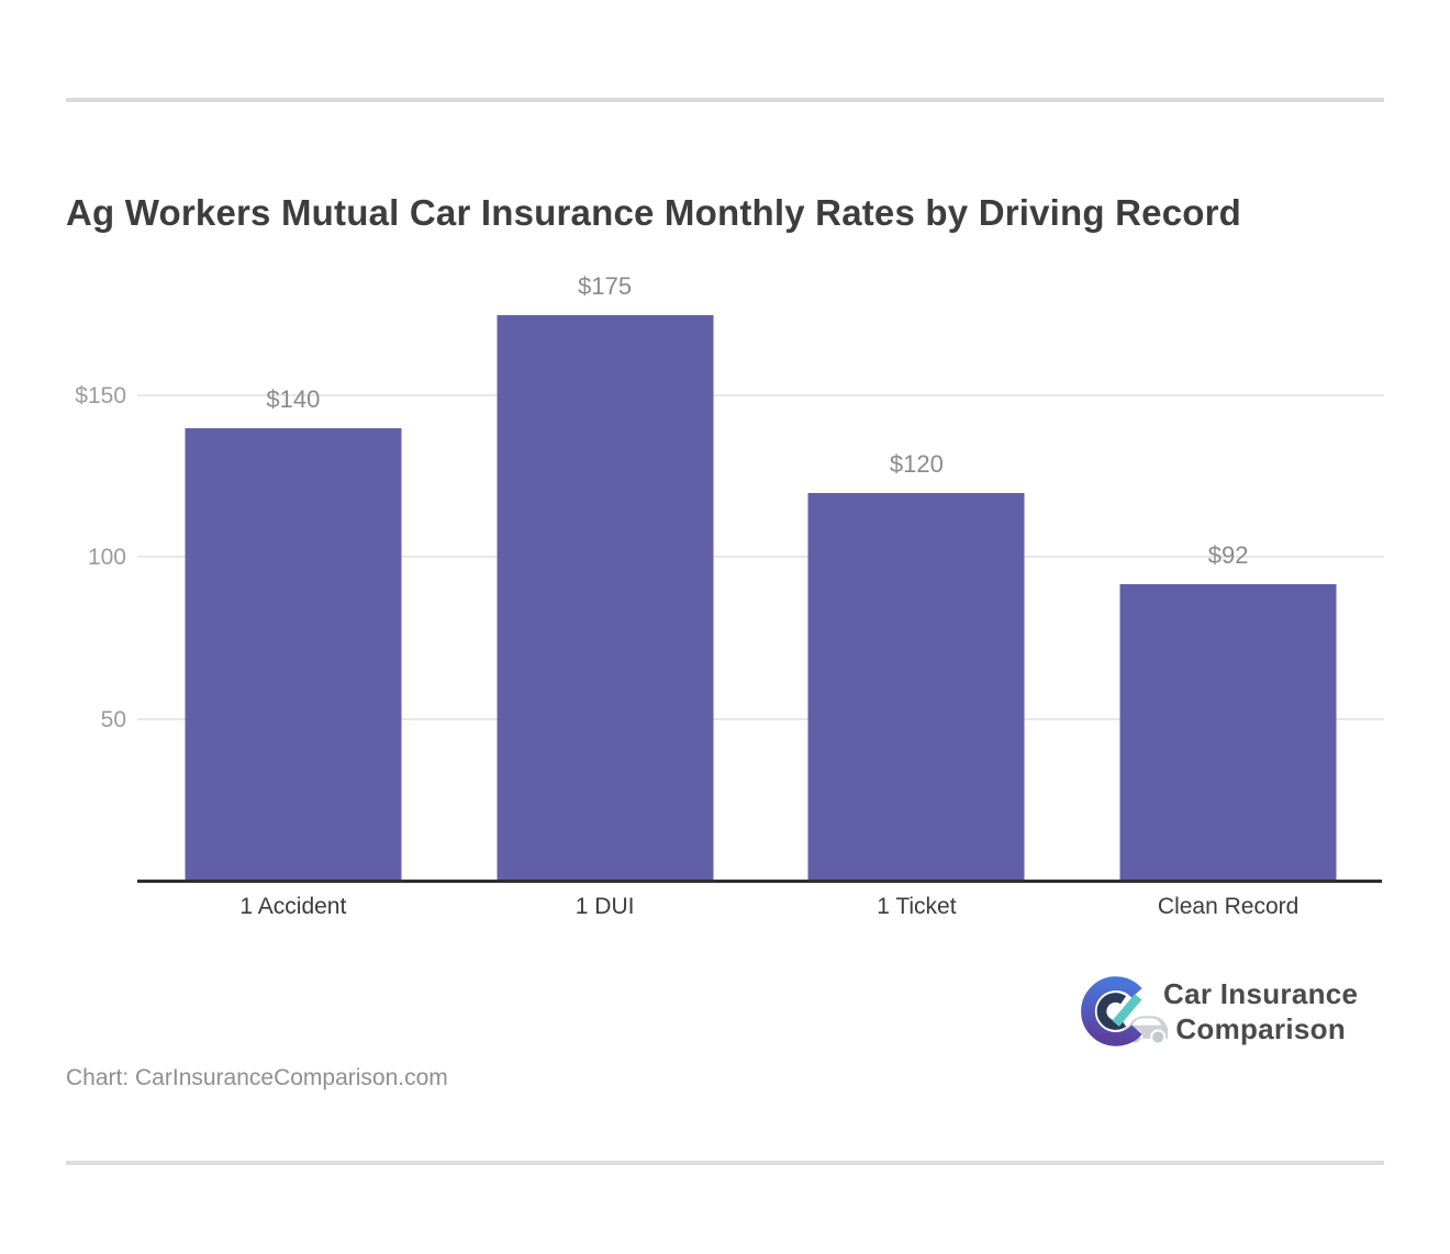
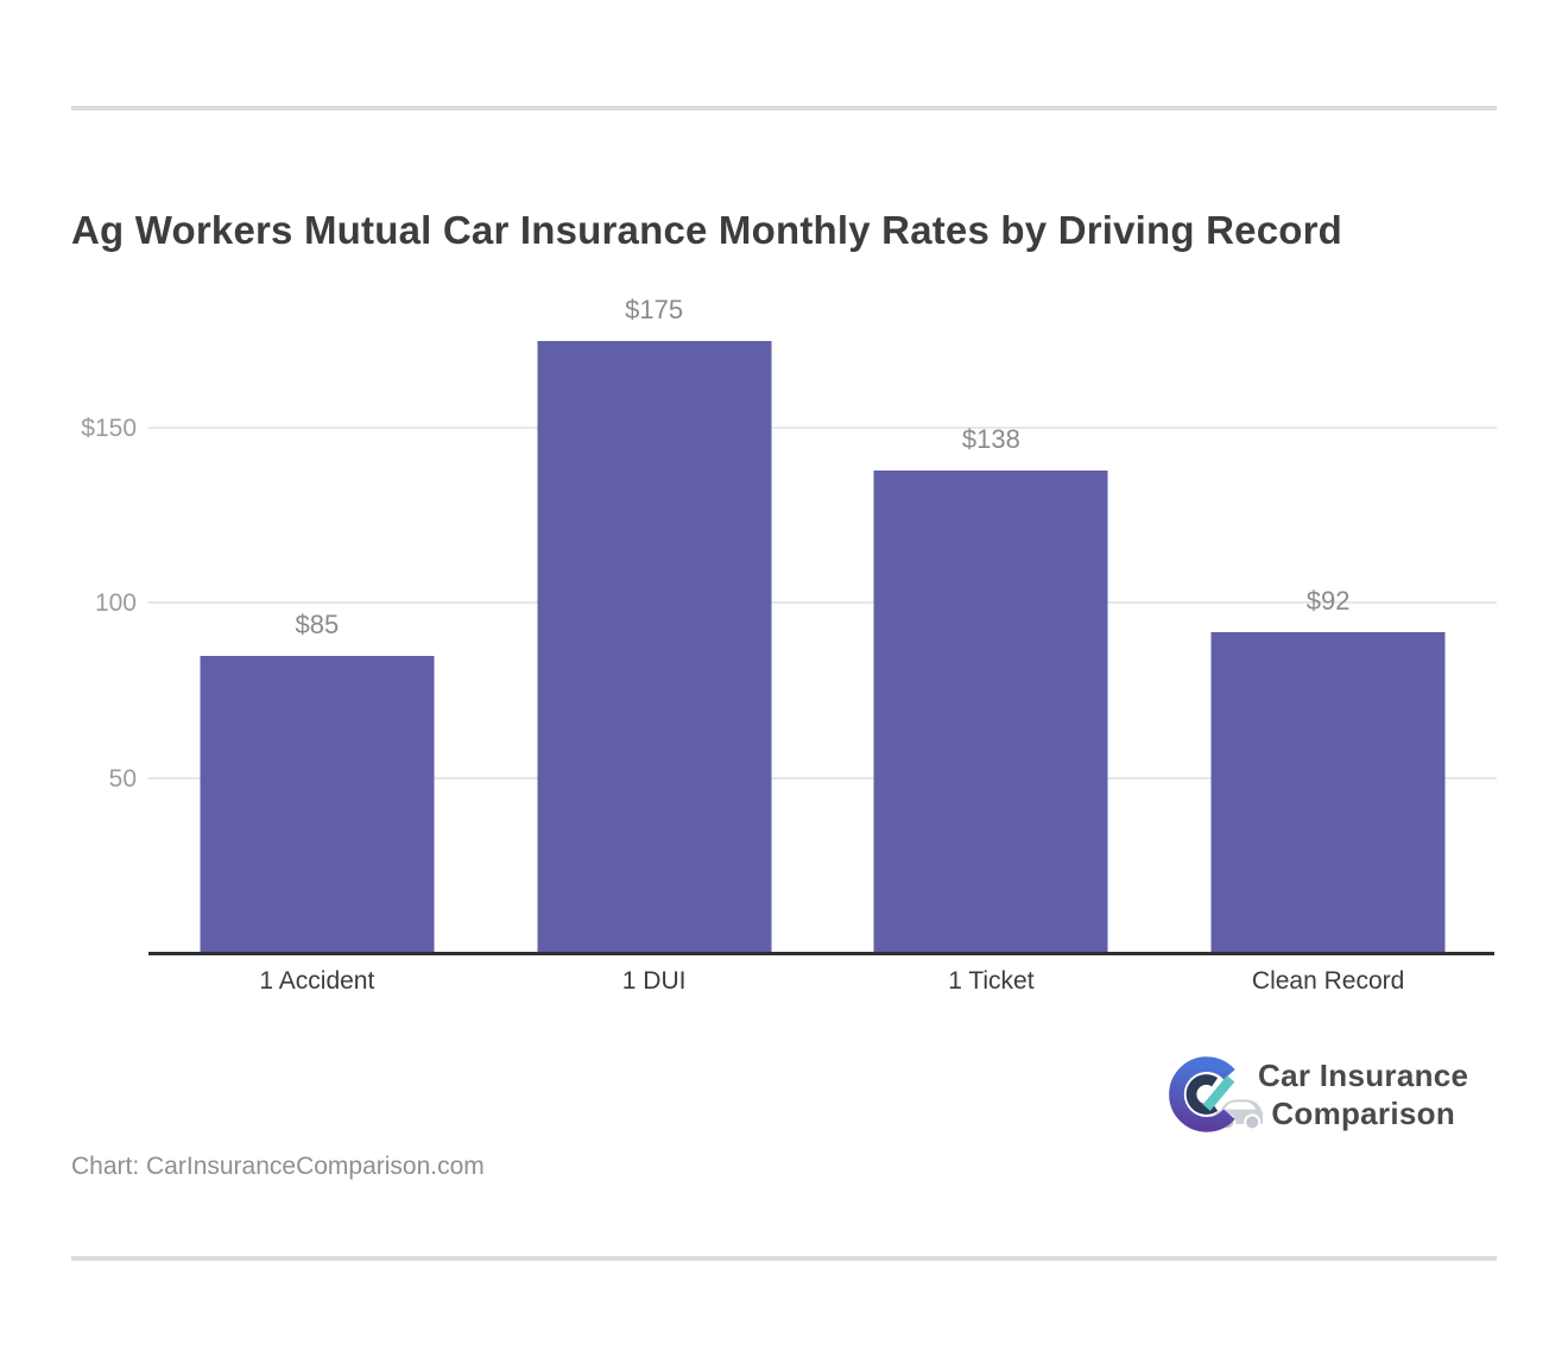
1 Accident: $140 -> $85
1 Ticket: $120 -> $138
